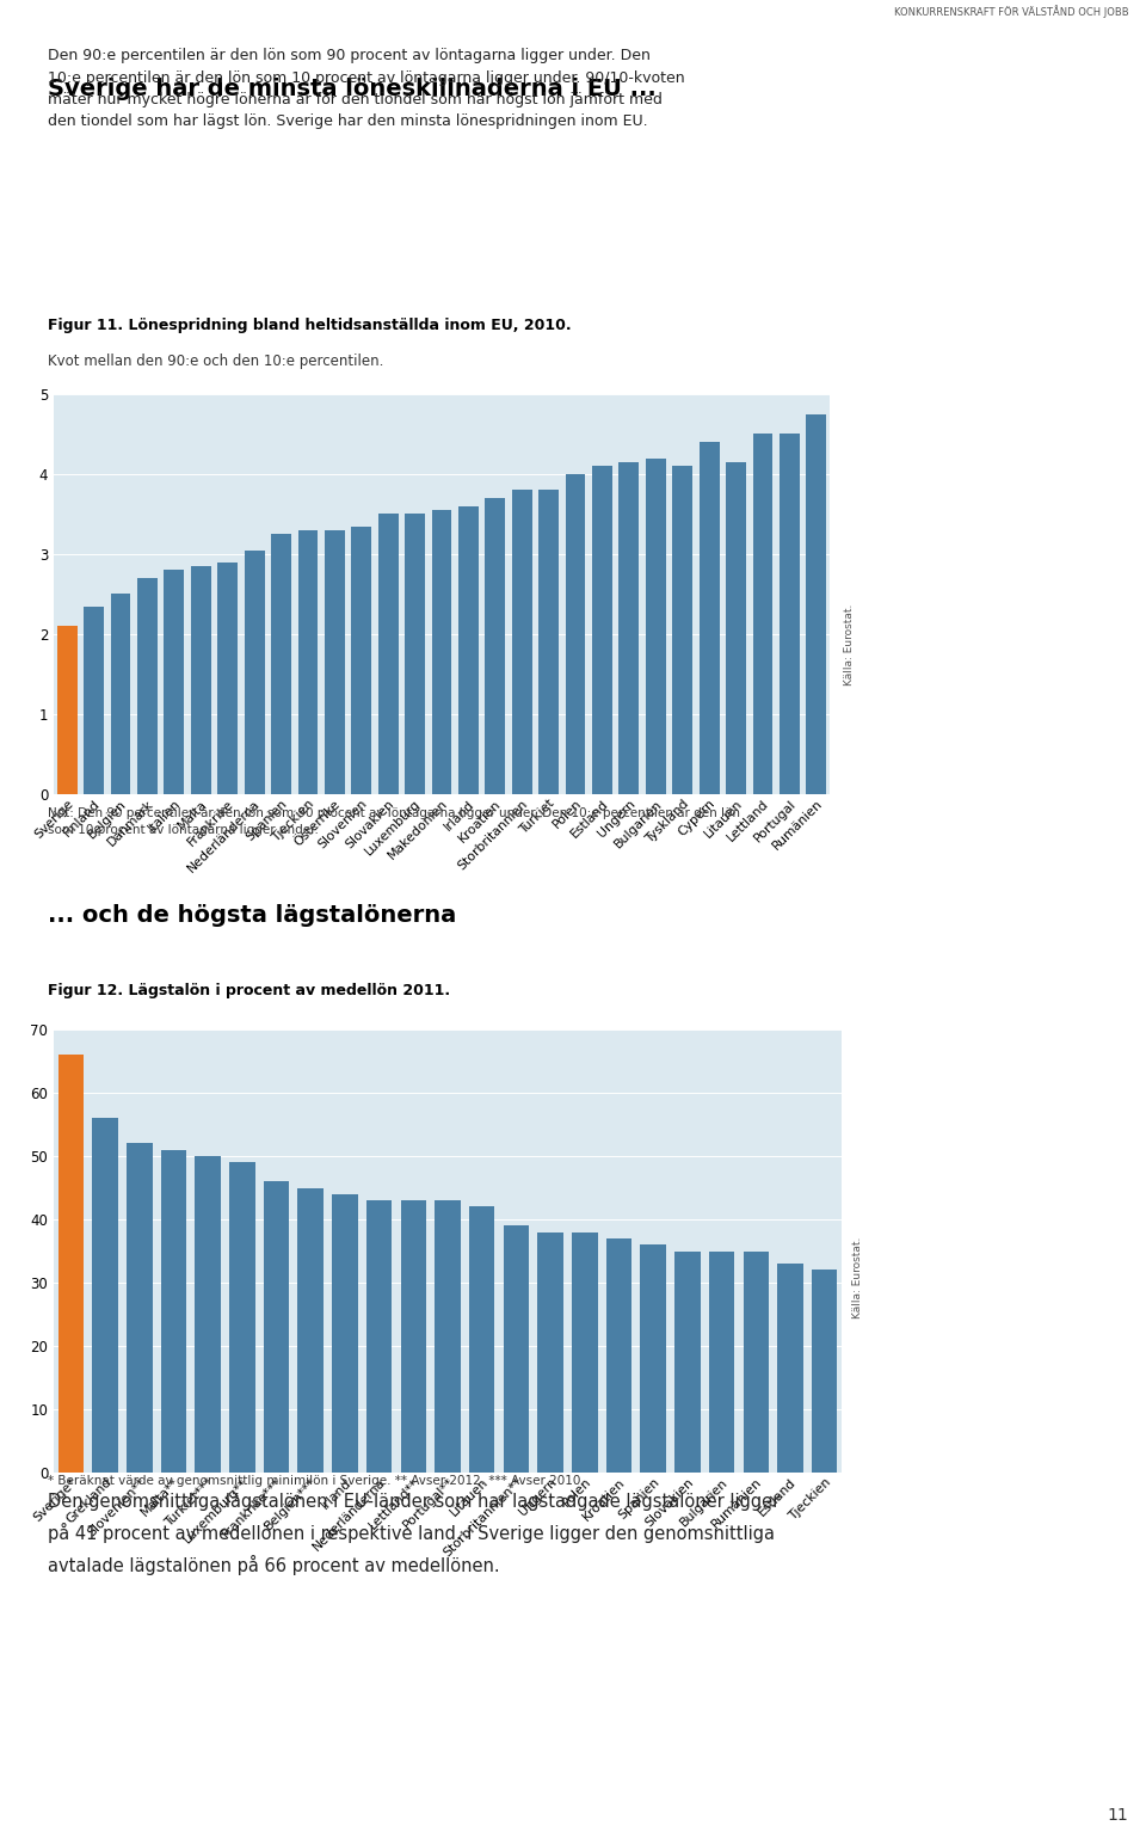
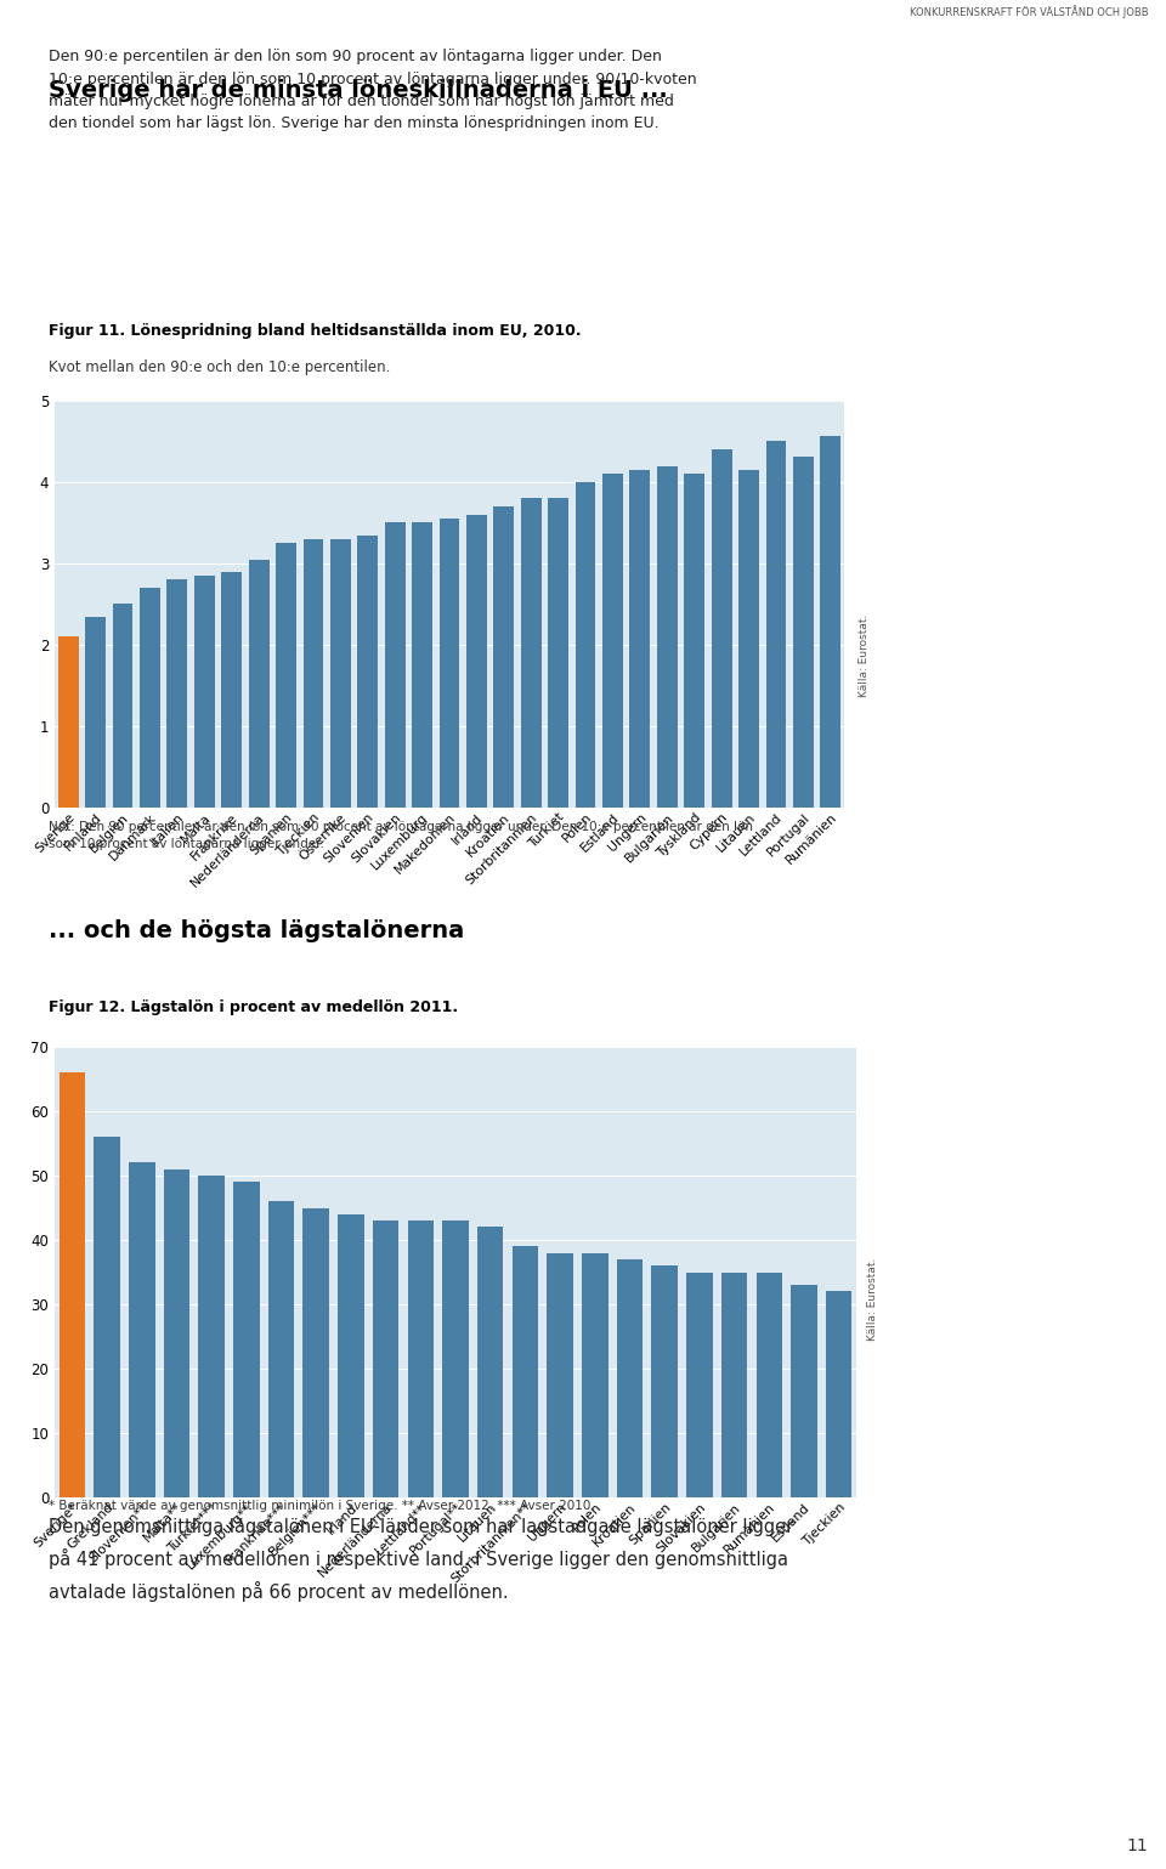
Portugal: 4.50 -> 4.32
Rumänien: 4.75 -> 4.56
